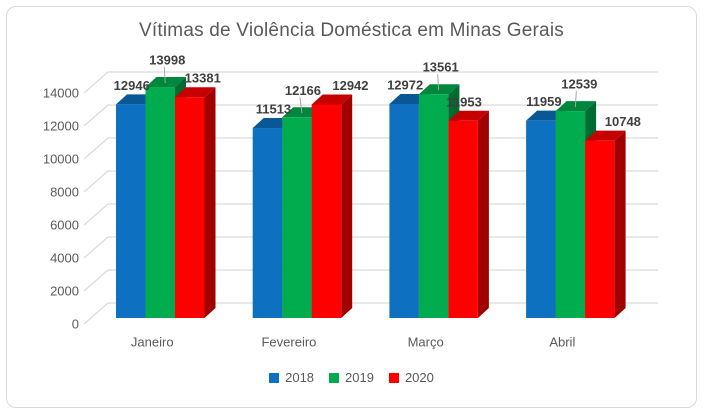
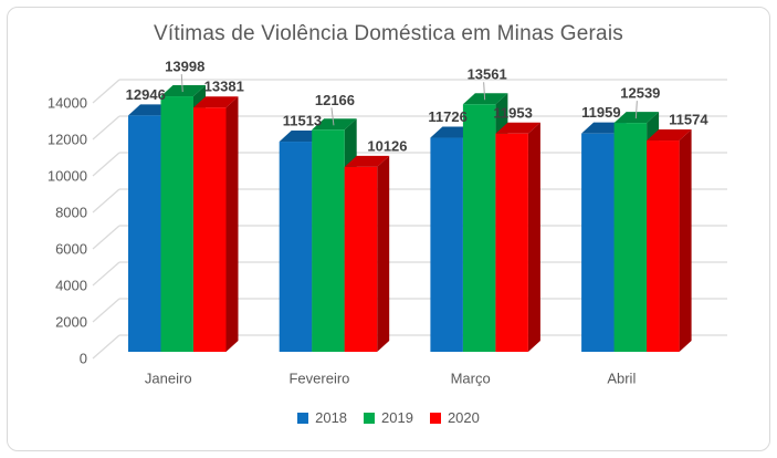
2020/Fevereiro: 12942 -> 10126
2018/Março: 12972 -> 11726
2020/Abril: 10748 -> 11574
